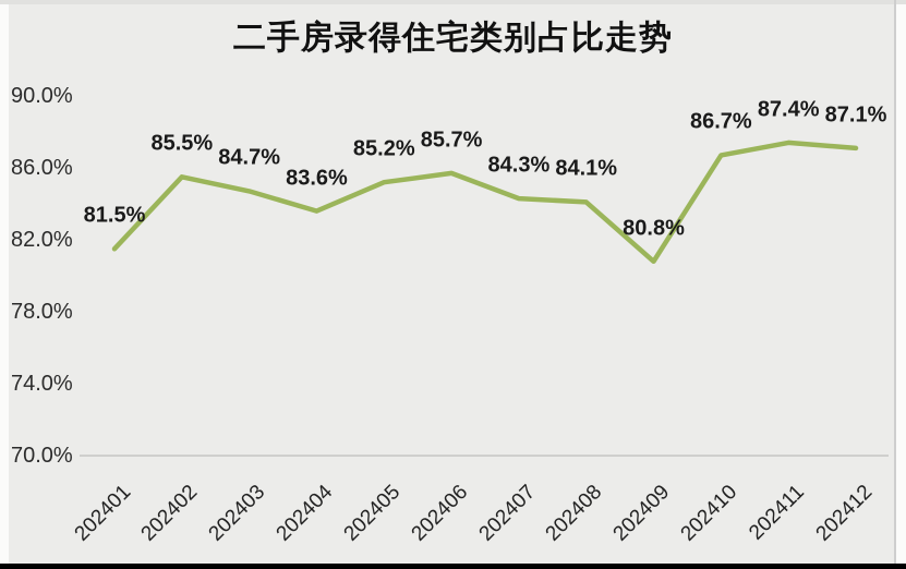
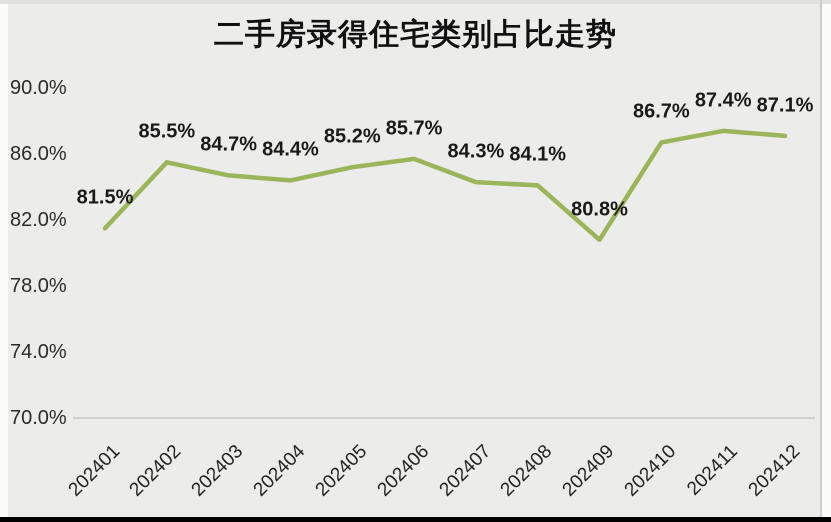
202404: 83.6% -> 84.4%
